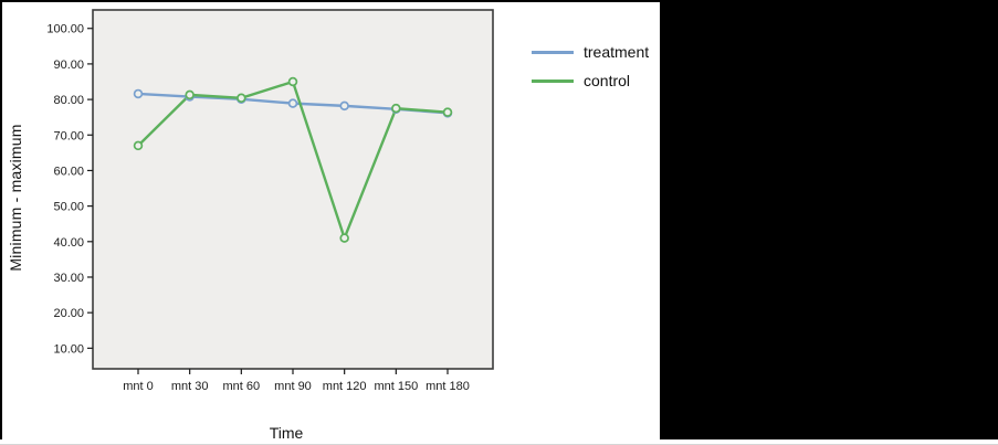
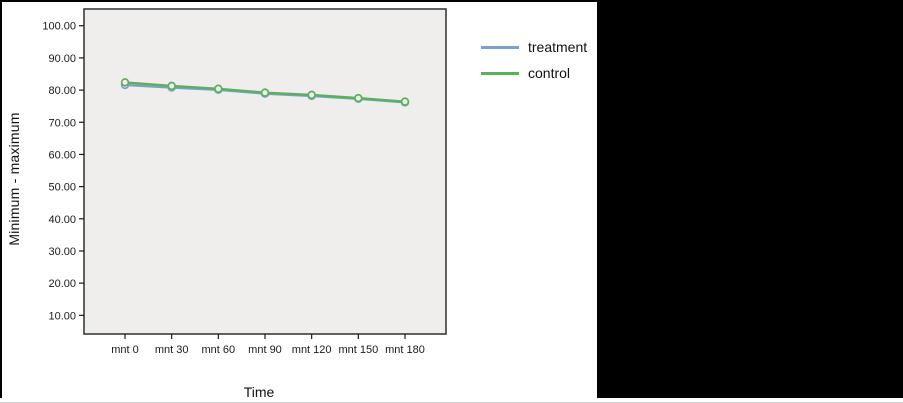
control/mnt 0: 67 -> 82
control/mnt 90: 85 -> 79
control/mnt 120: 41 -> 78
